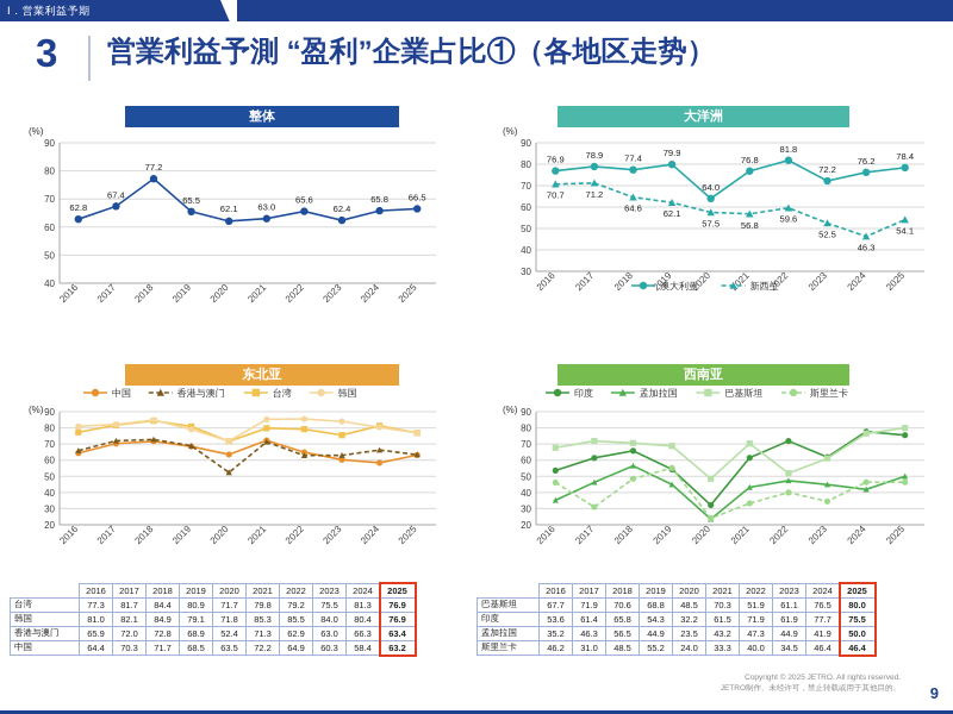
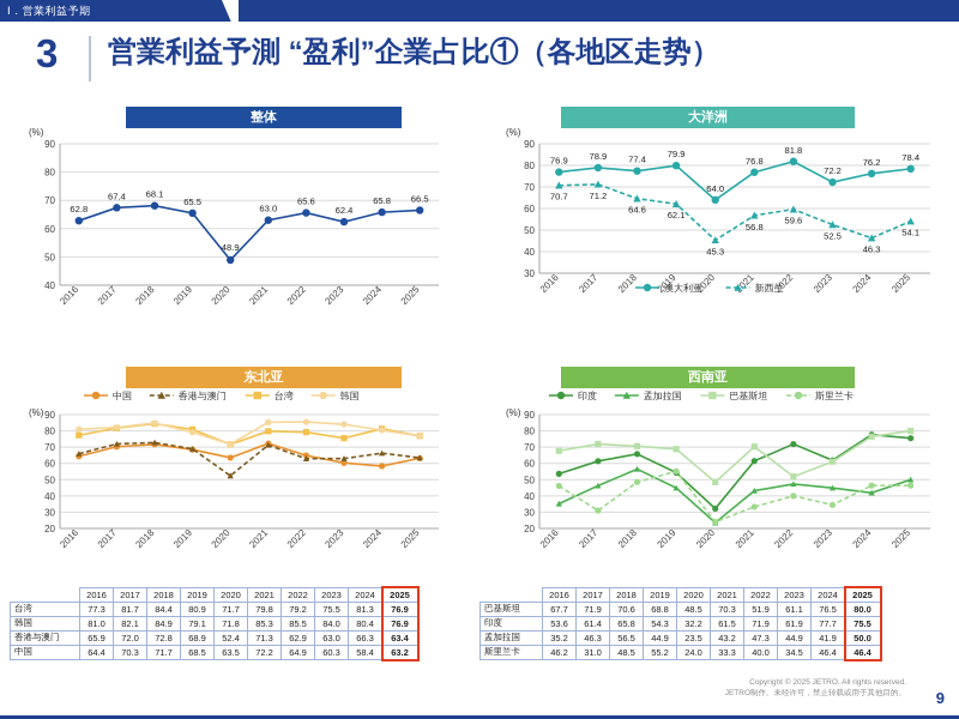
整体/2018: 77.2 -> 68.1
整体/2020: 62.1 -> 48.9
大洋洲/新西兰/2020: 57.5 -> 45.3
